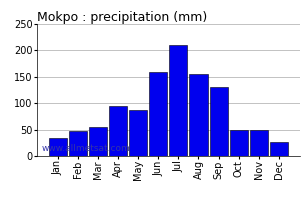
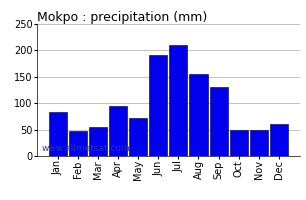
Jan: 35 -> 84
May: 88 -> 72
Jun: 160 -> 192
Dec: 27 -> 60
